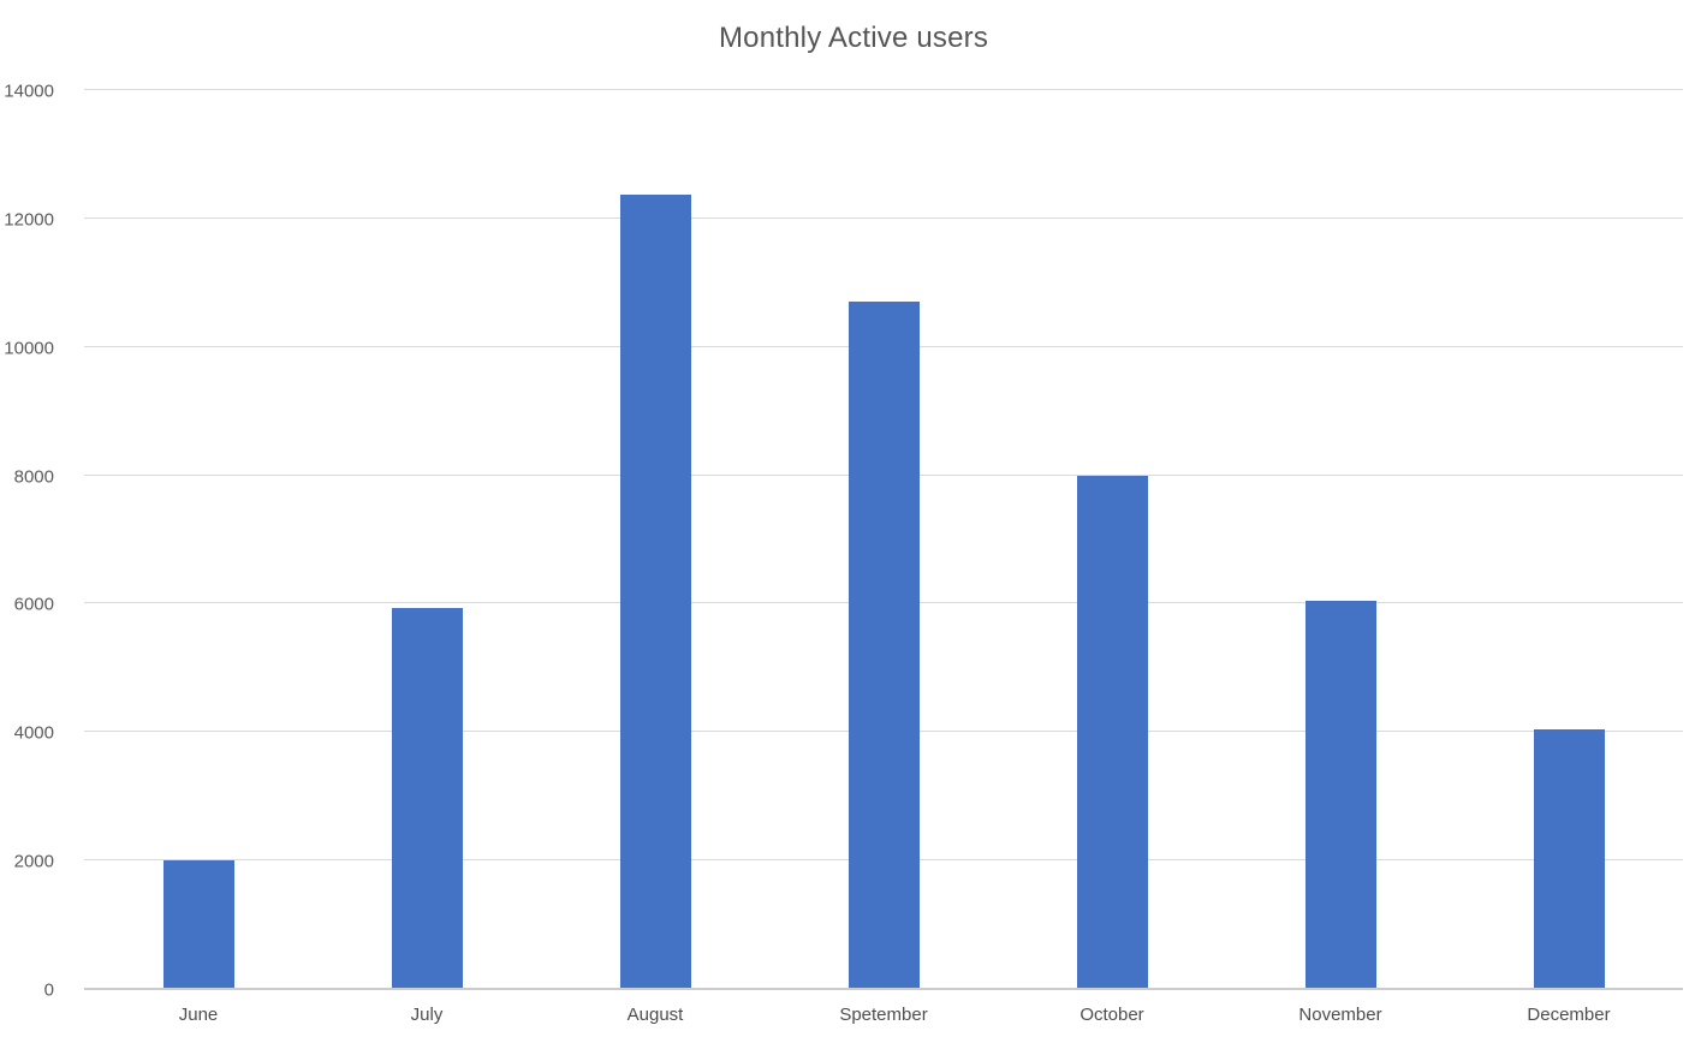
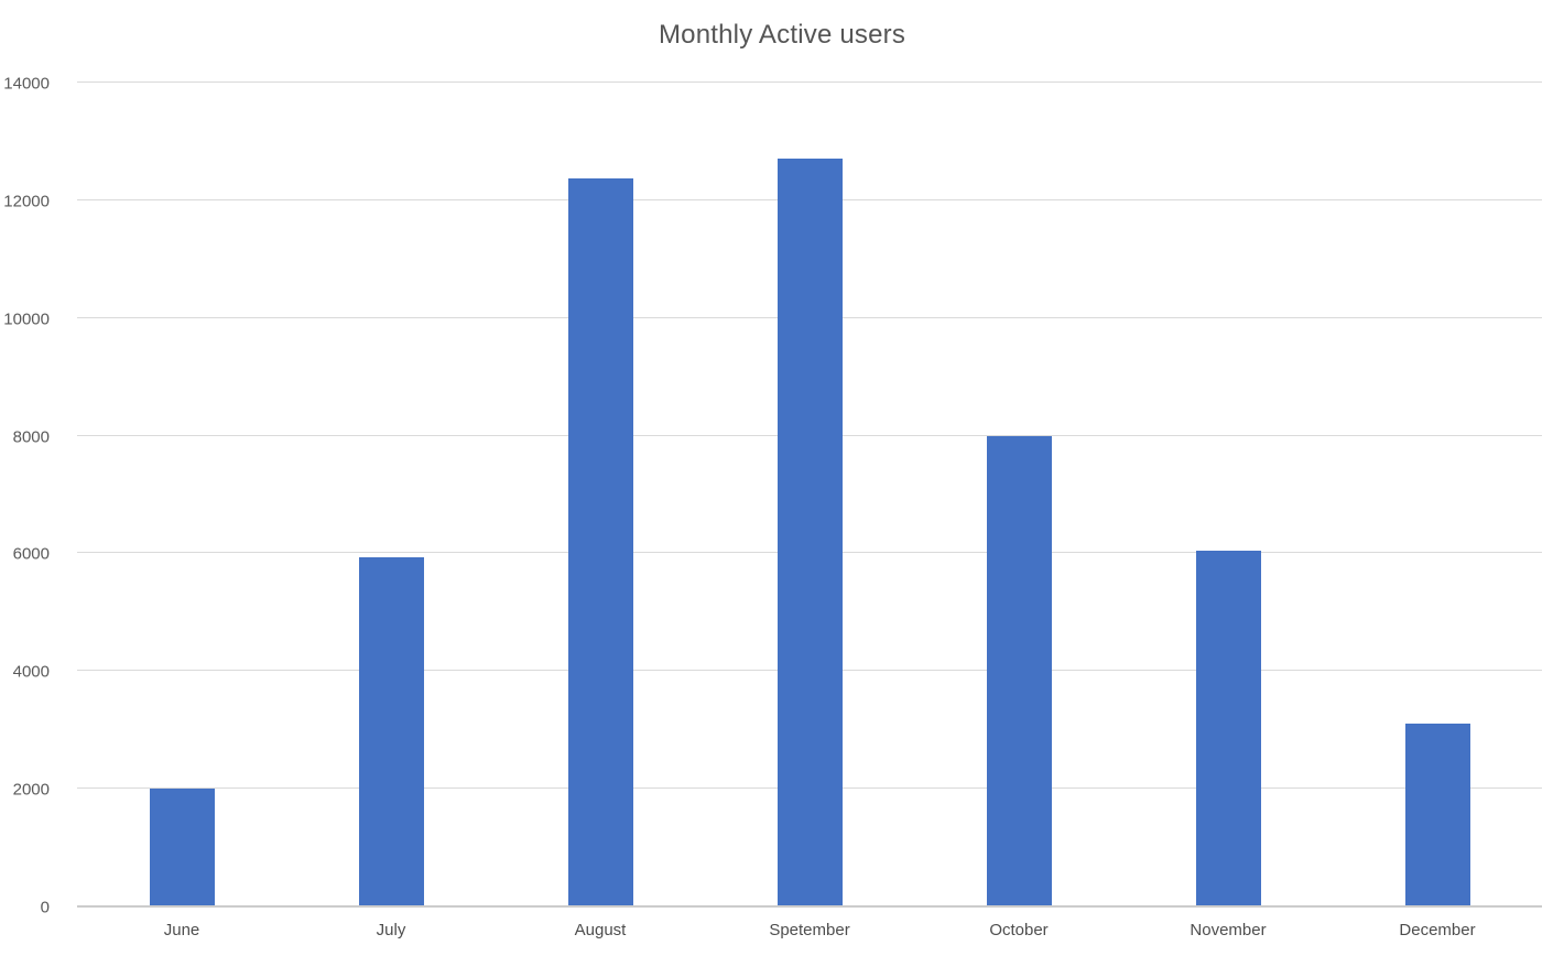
Spetember: 10700 -> 12700
December: 4000 -> 3100
